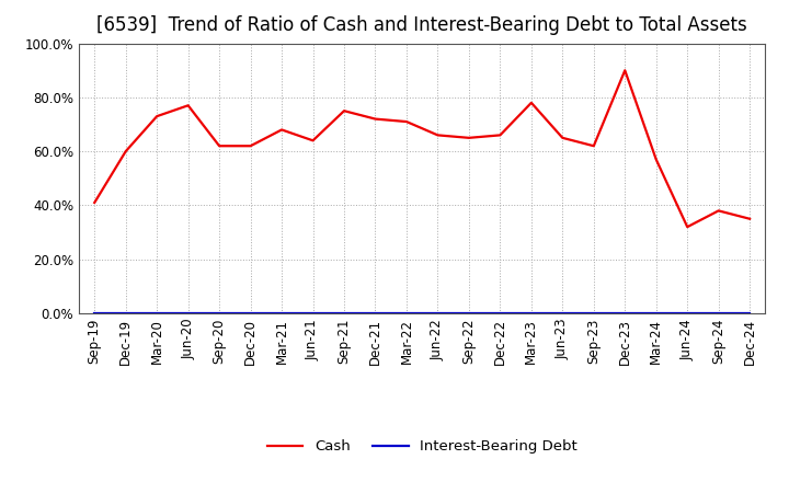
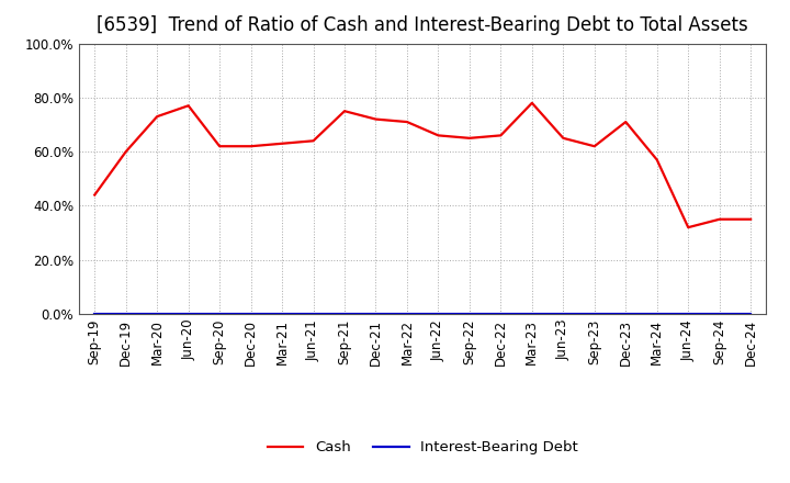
Cash/Sep-19: 41% -> 44%
Cash/Mar-21: 68% -> 63%
Cash/Dec-23: 90% -> 71%
Cash/Sep-24: 38% -> 35%
